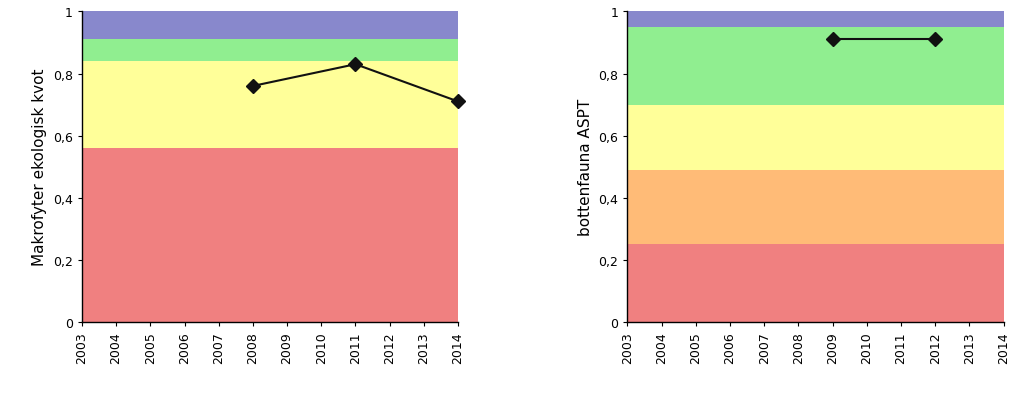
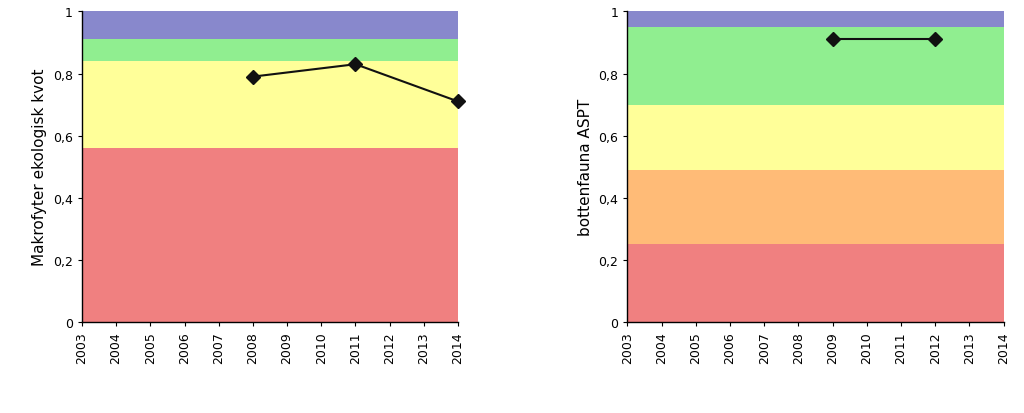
2008: 0,76 -> 0,79
